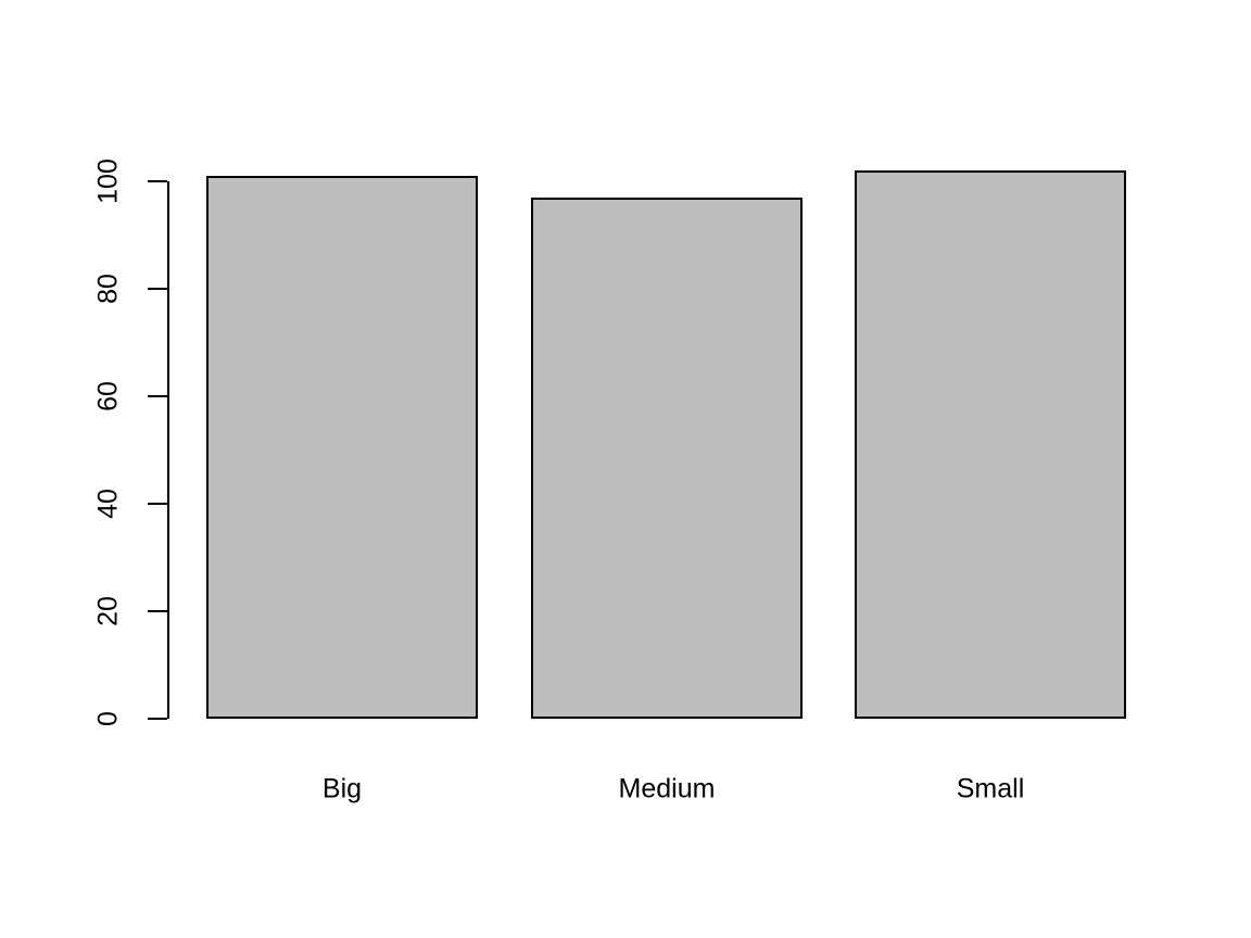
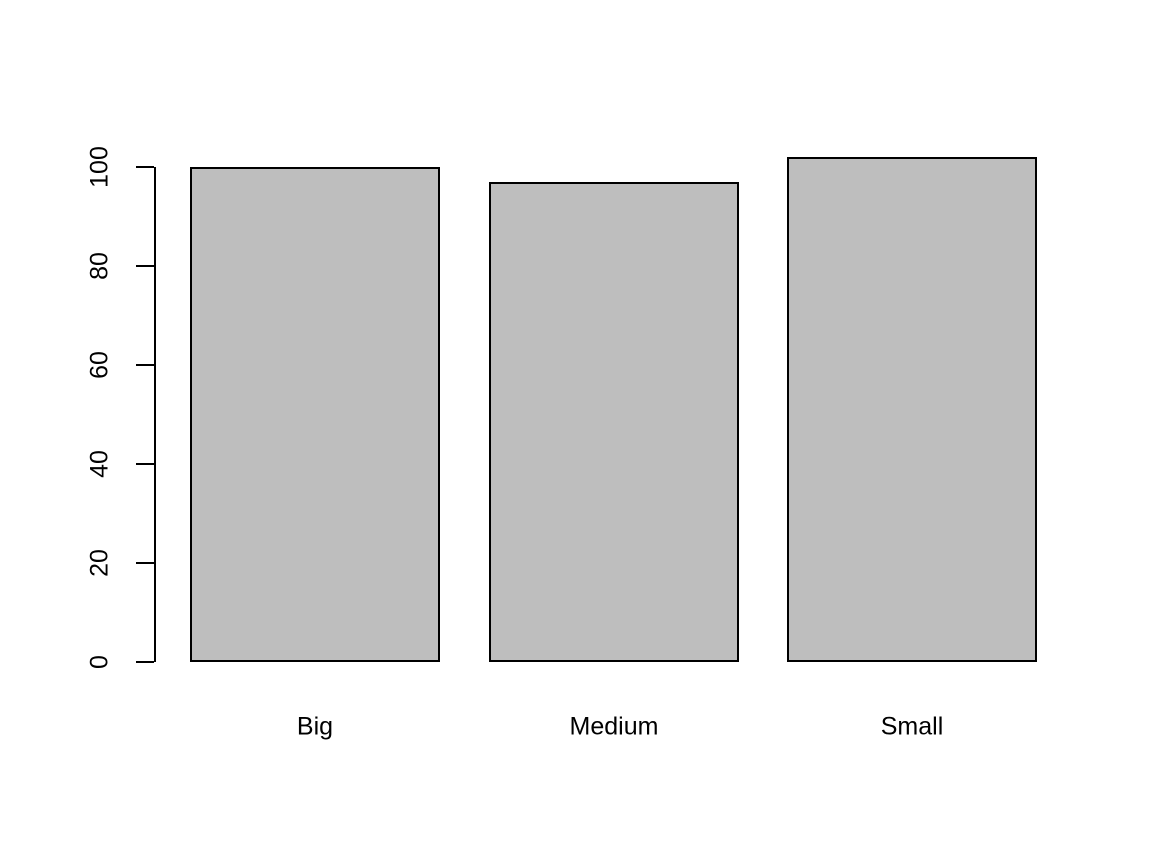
Big: 101 -> 100
